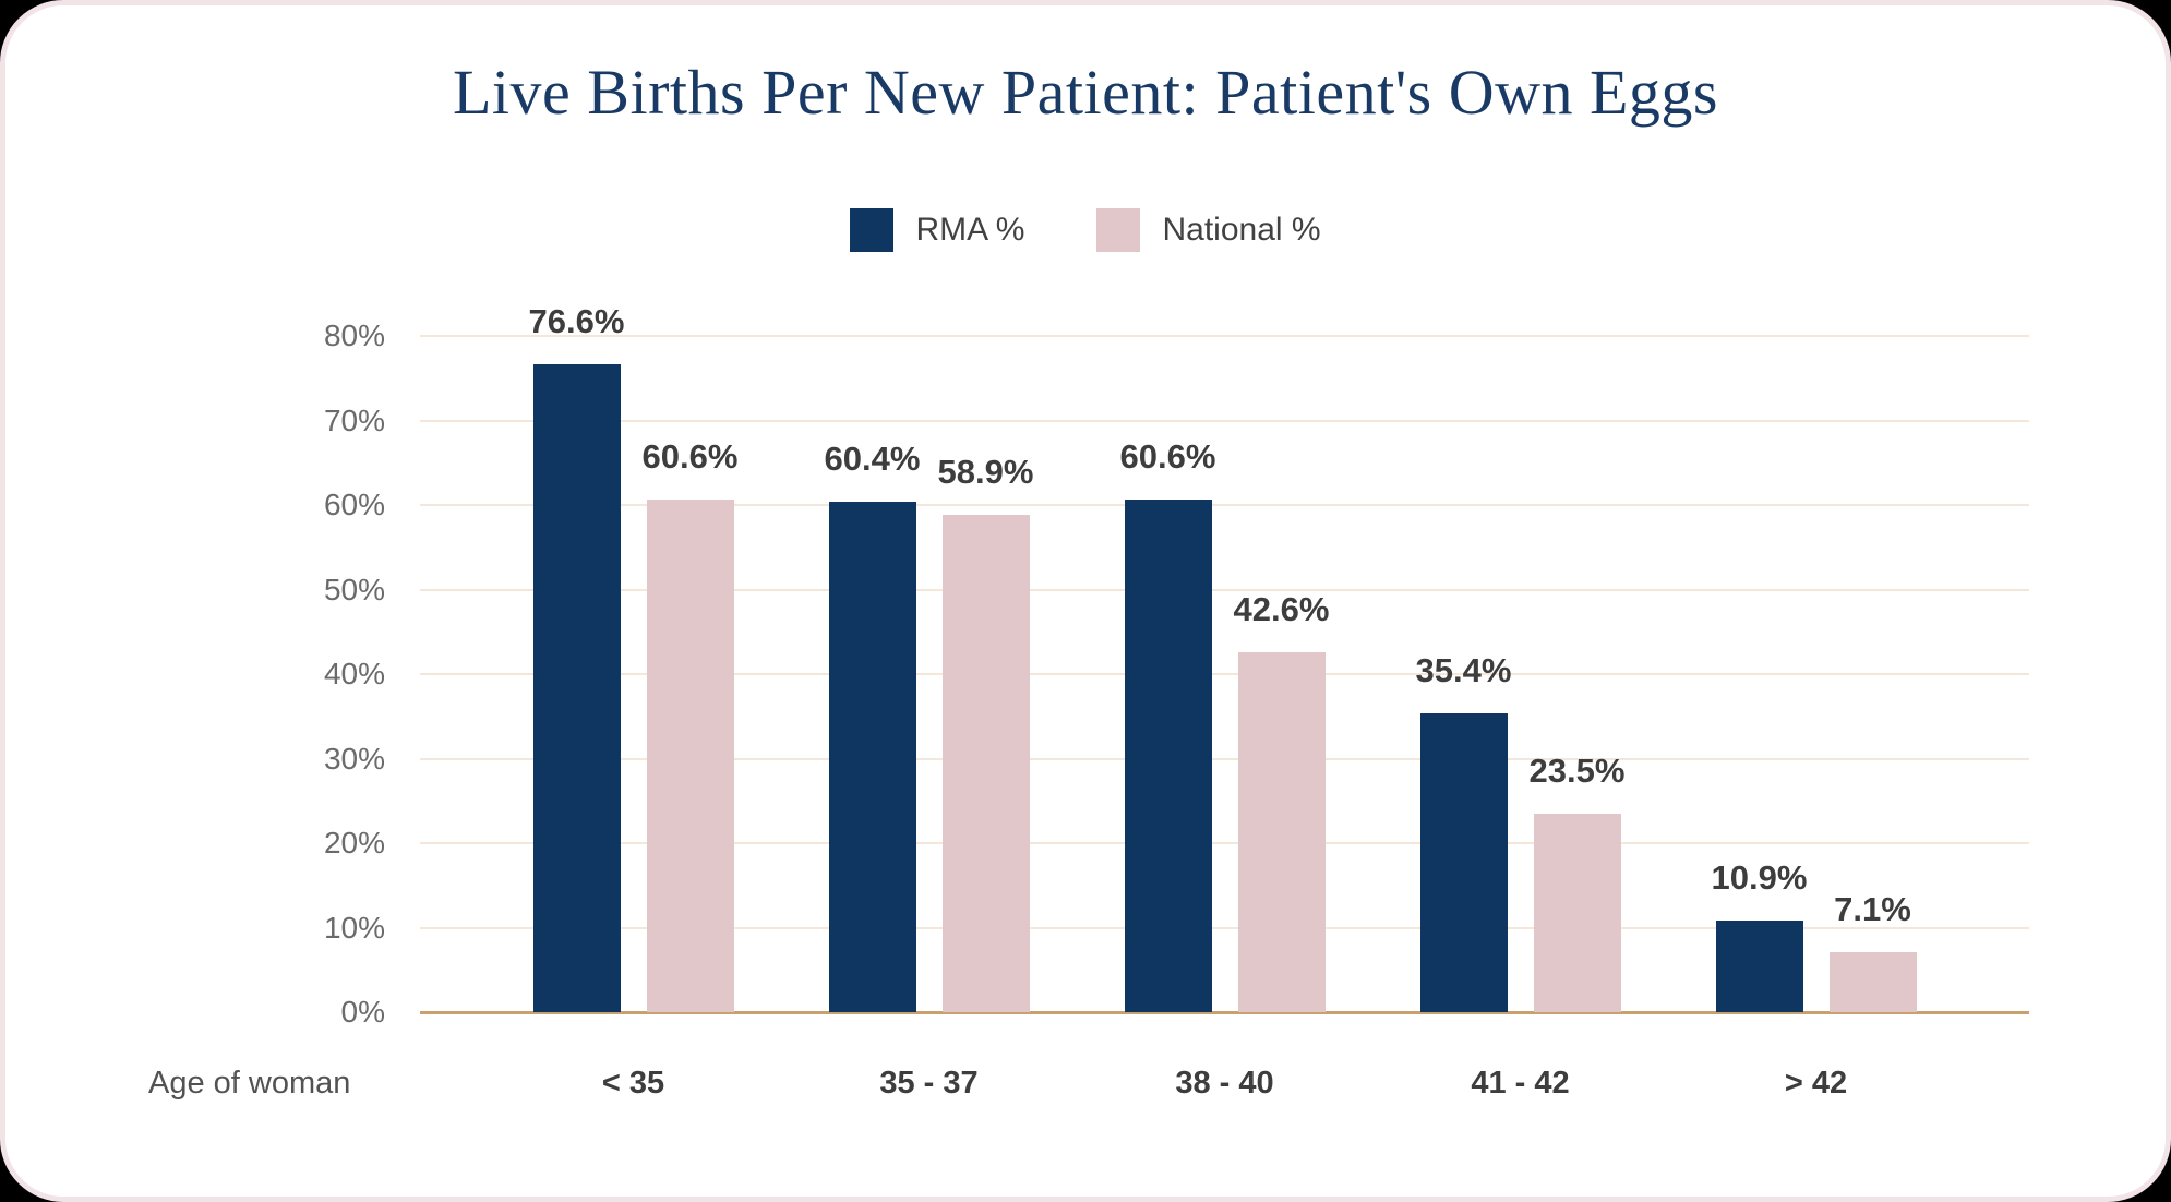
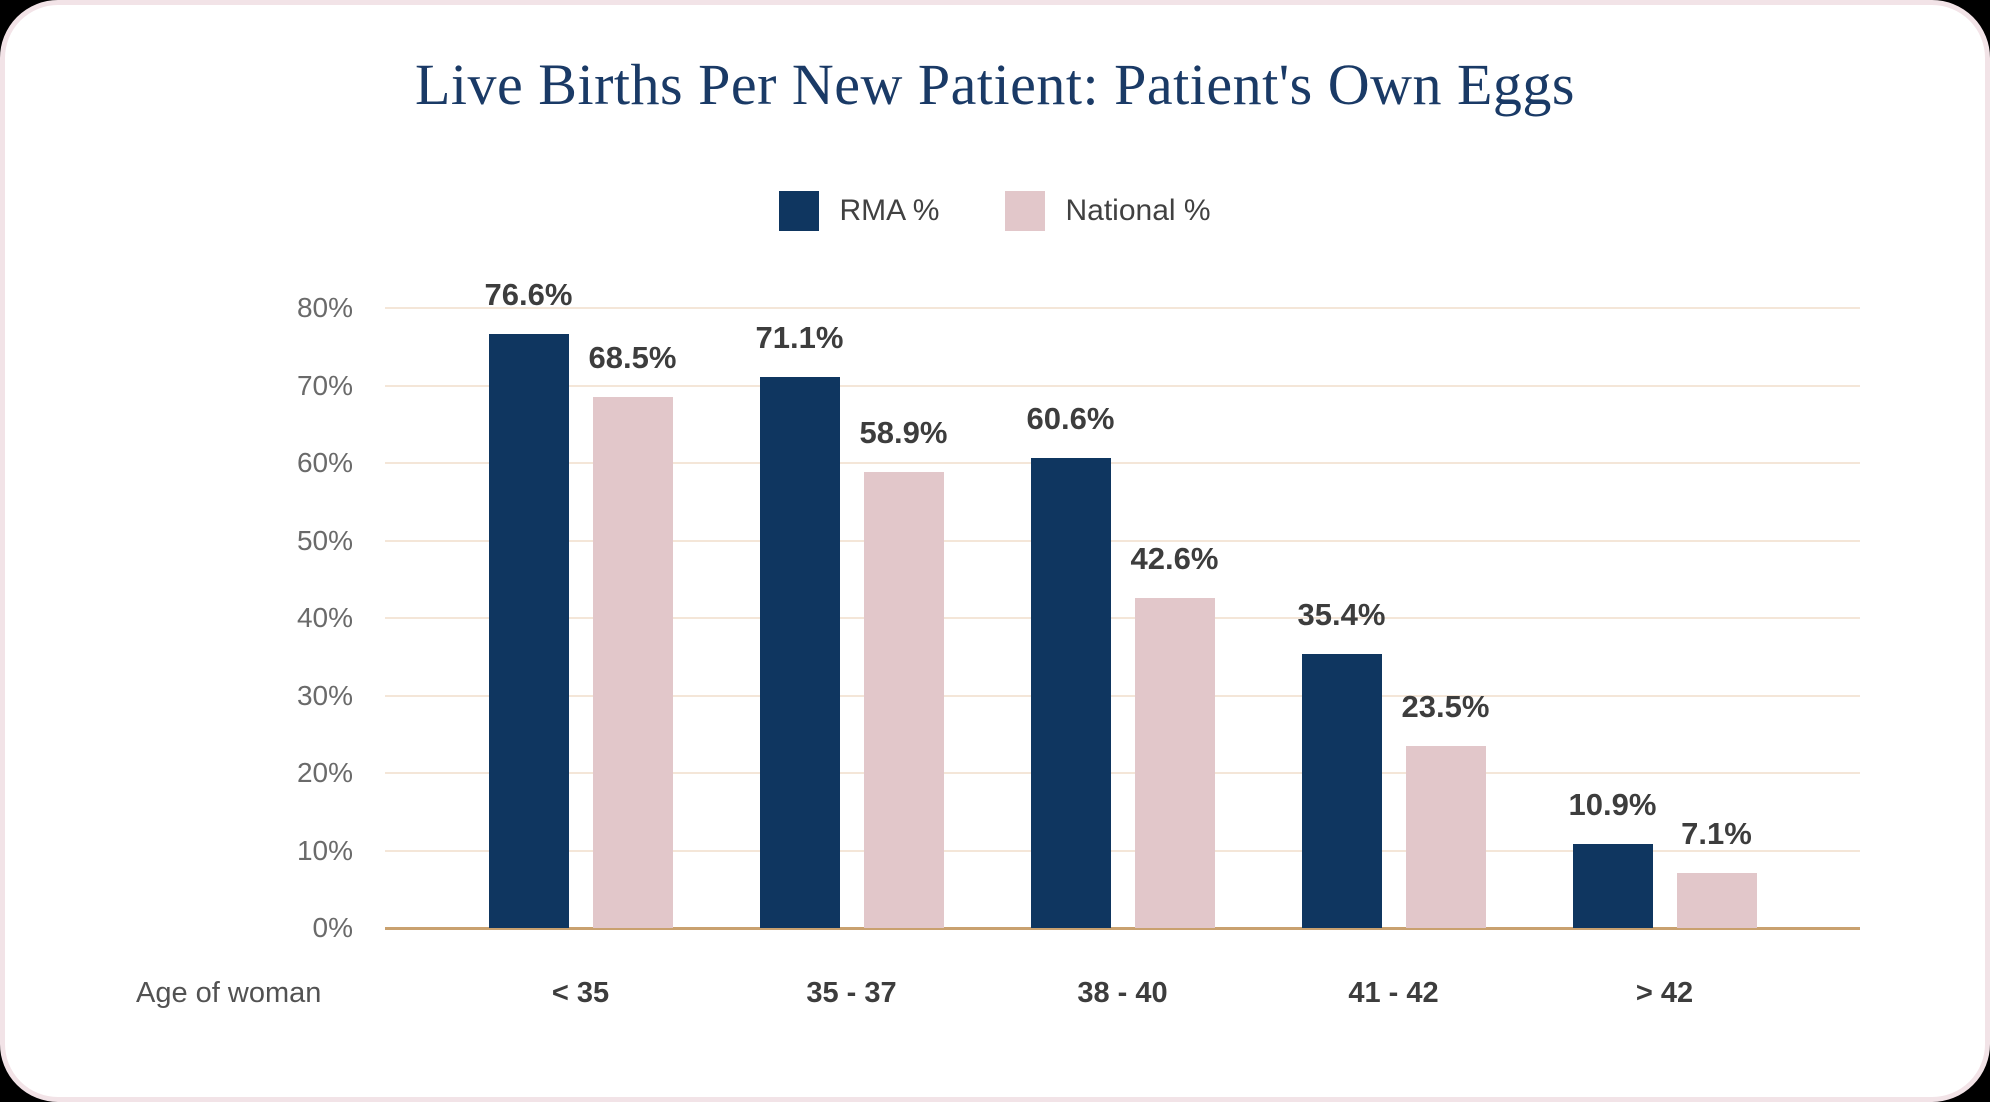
National %/< 35: 60.6% -> 68.5%
RMA %/35 - 37: 60.4% -> 71.1%
